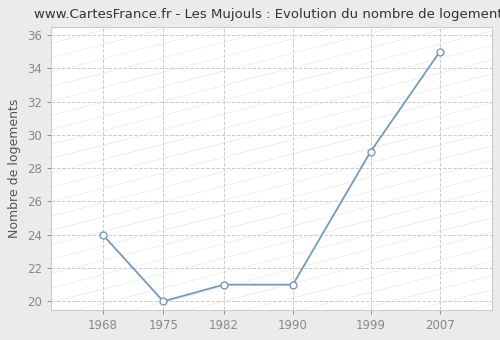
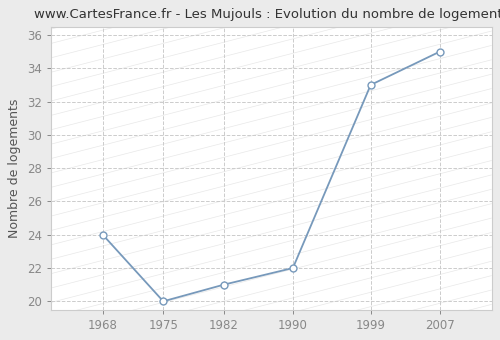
1990: 21 -> 22
1999: 29 -> 33
